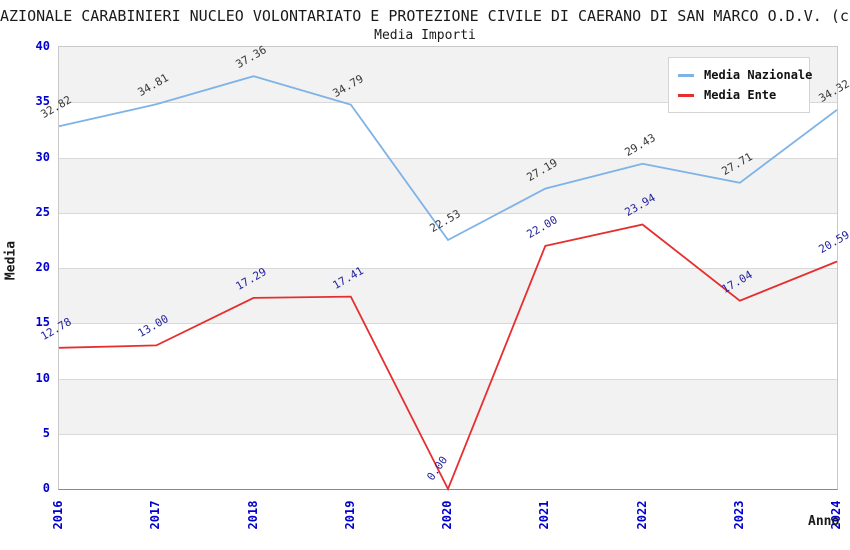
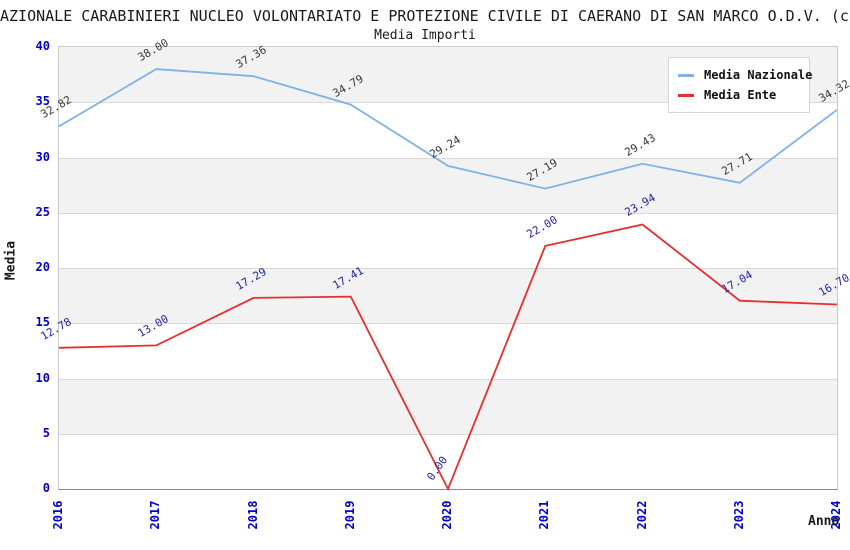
Media Nazionale/2017: 34.81 -> 38.00
Media Nazionale/2020: 22.53 -> 29.24
Media Ente/2024: 20.59 -> 16.70
